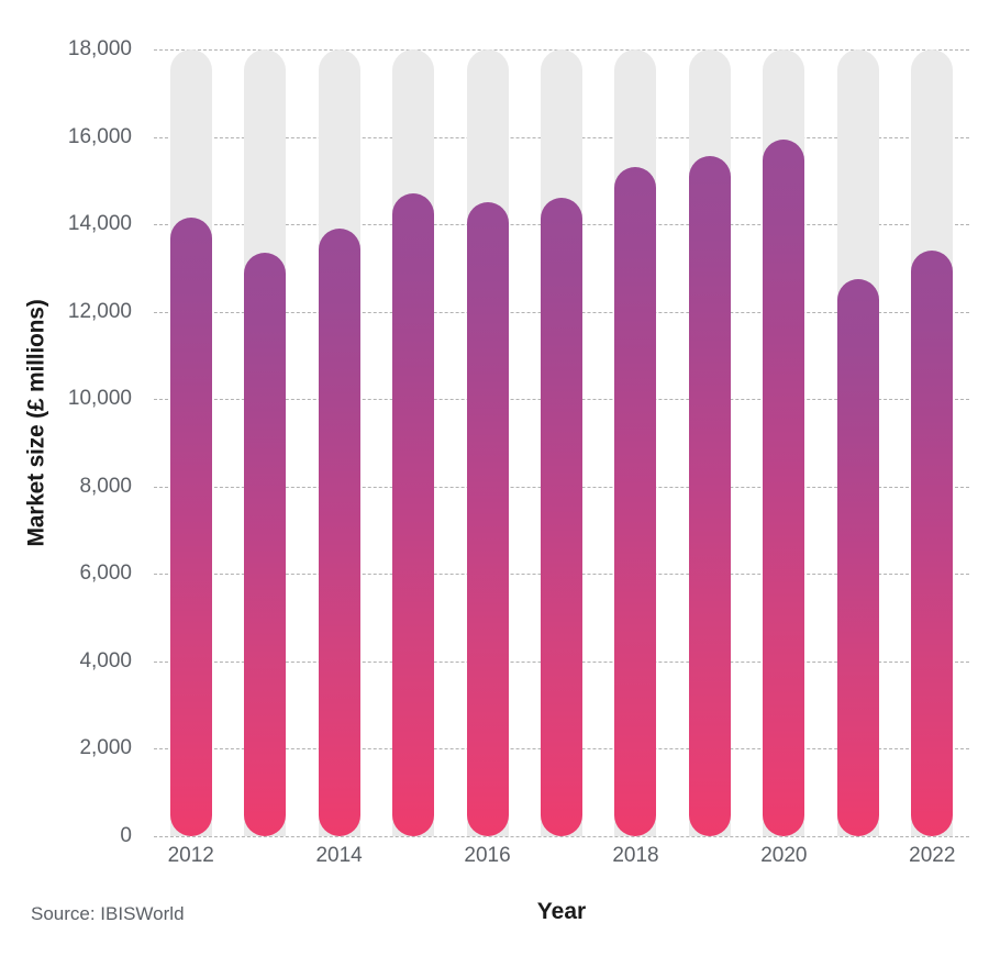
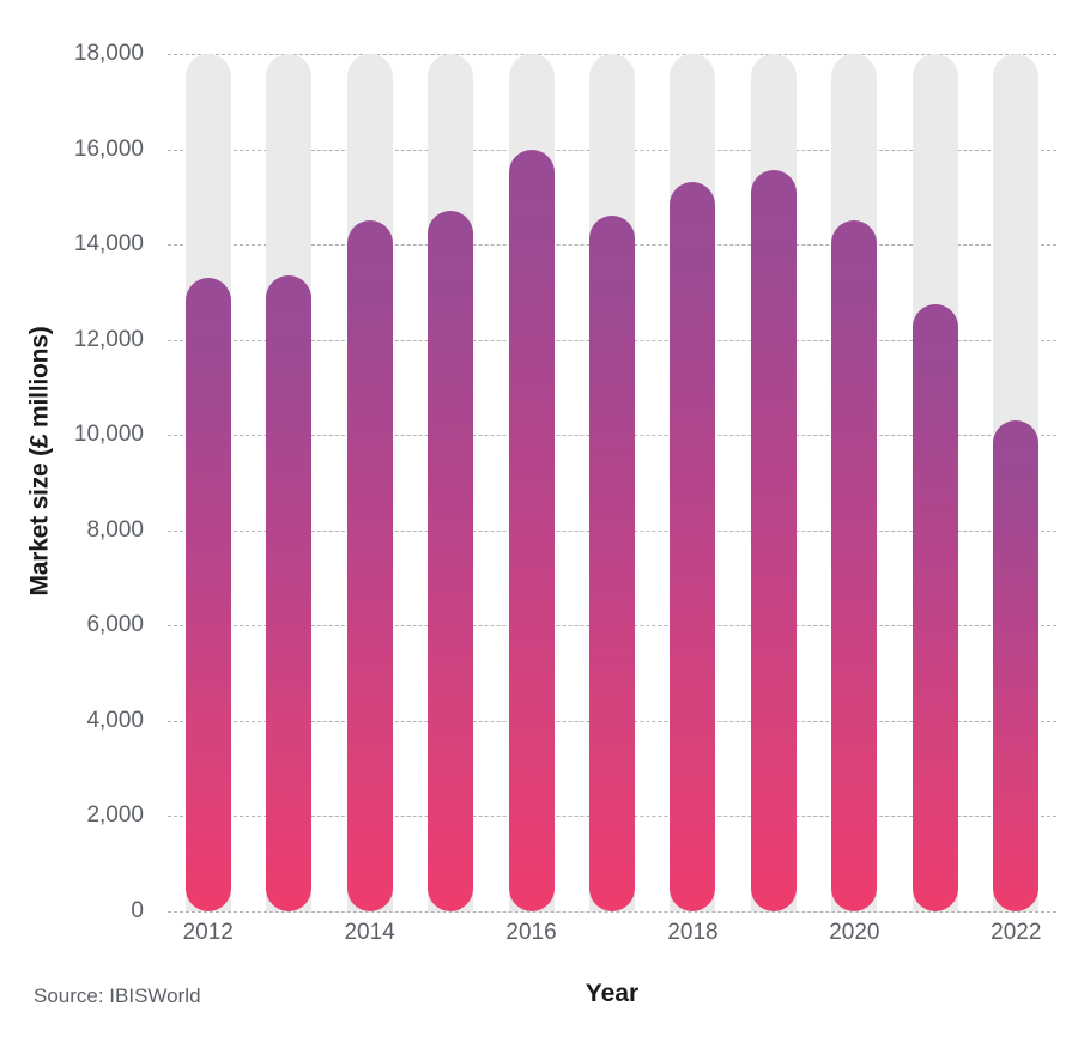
2012: 14200 -> 13300
2014: 13900 -> 14500
2016: 14500 -> 16000
2020: 16000 -> 14500
2022: 13400 -> 10300
